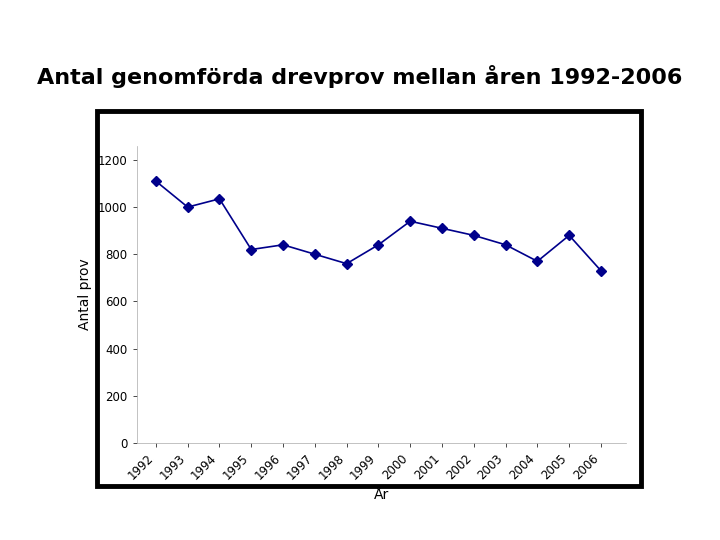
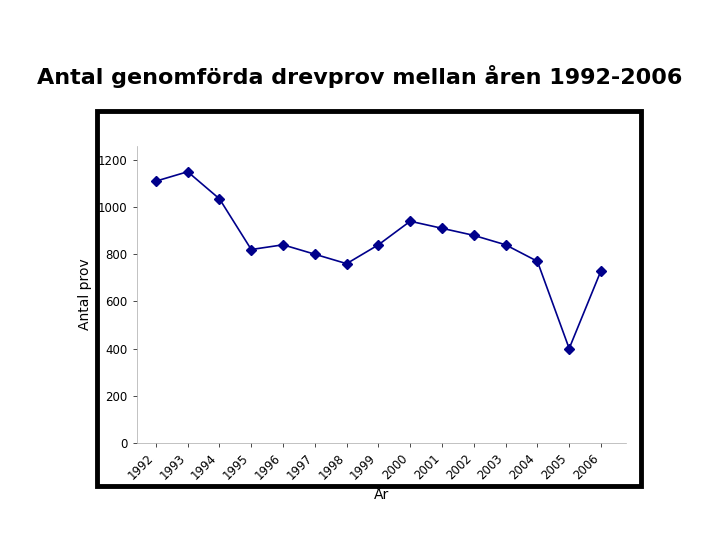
1993: 1000 -> 1150
2005: 880 -> 400
